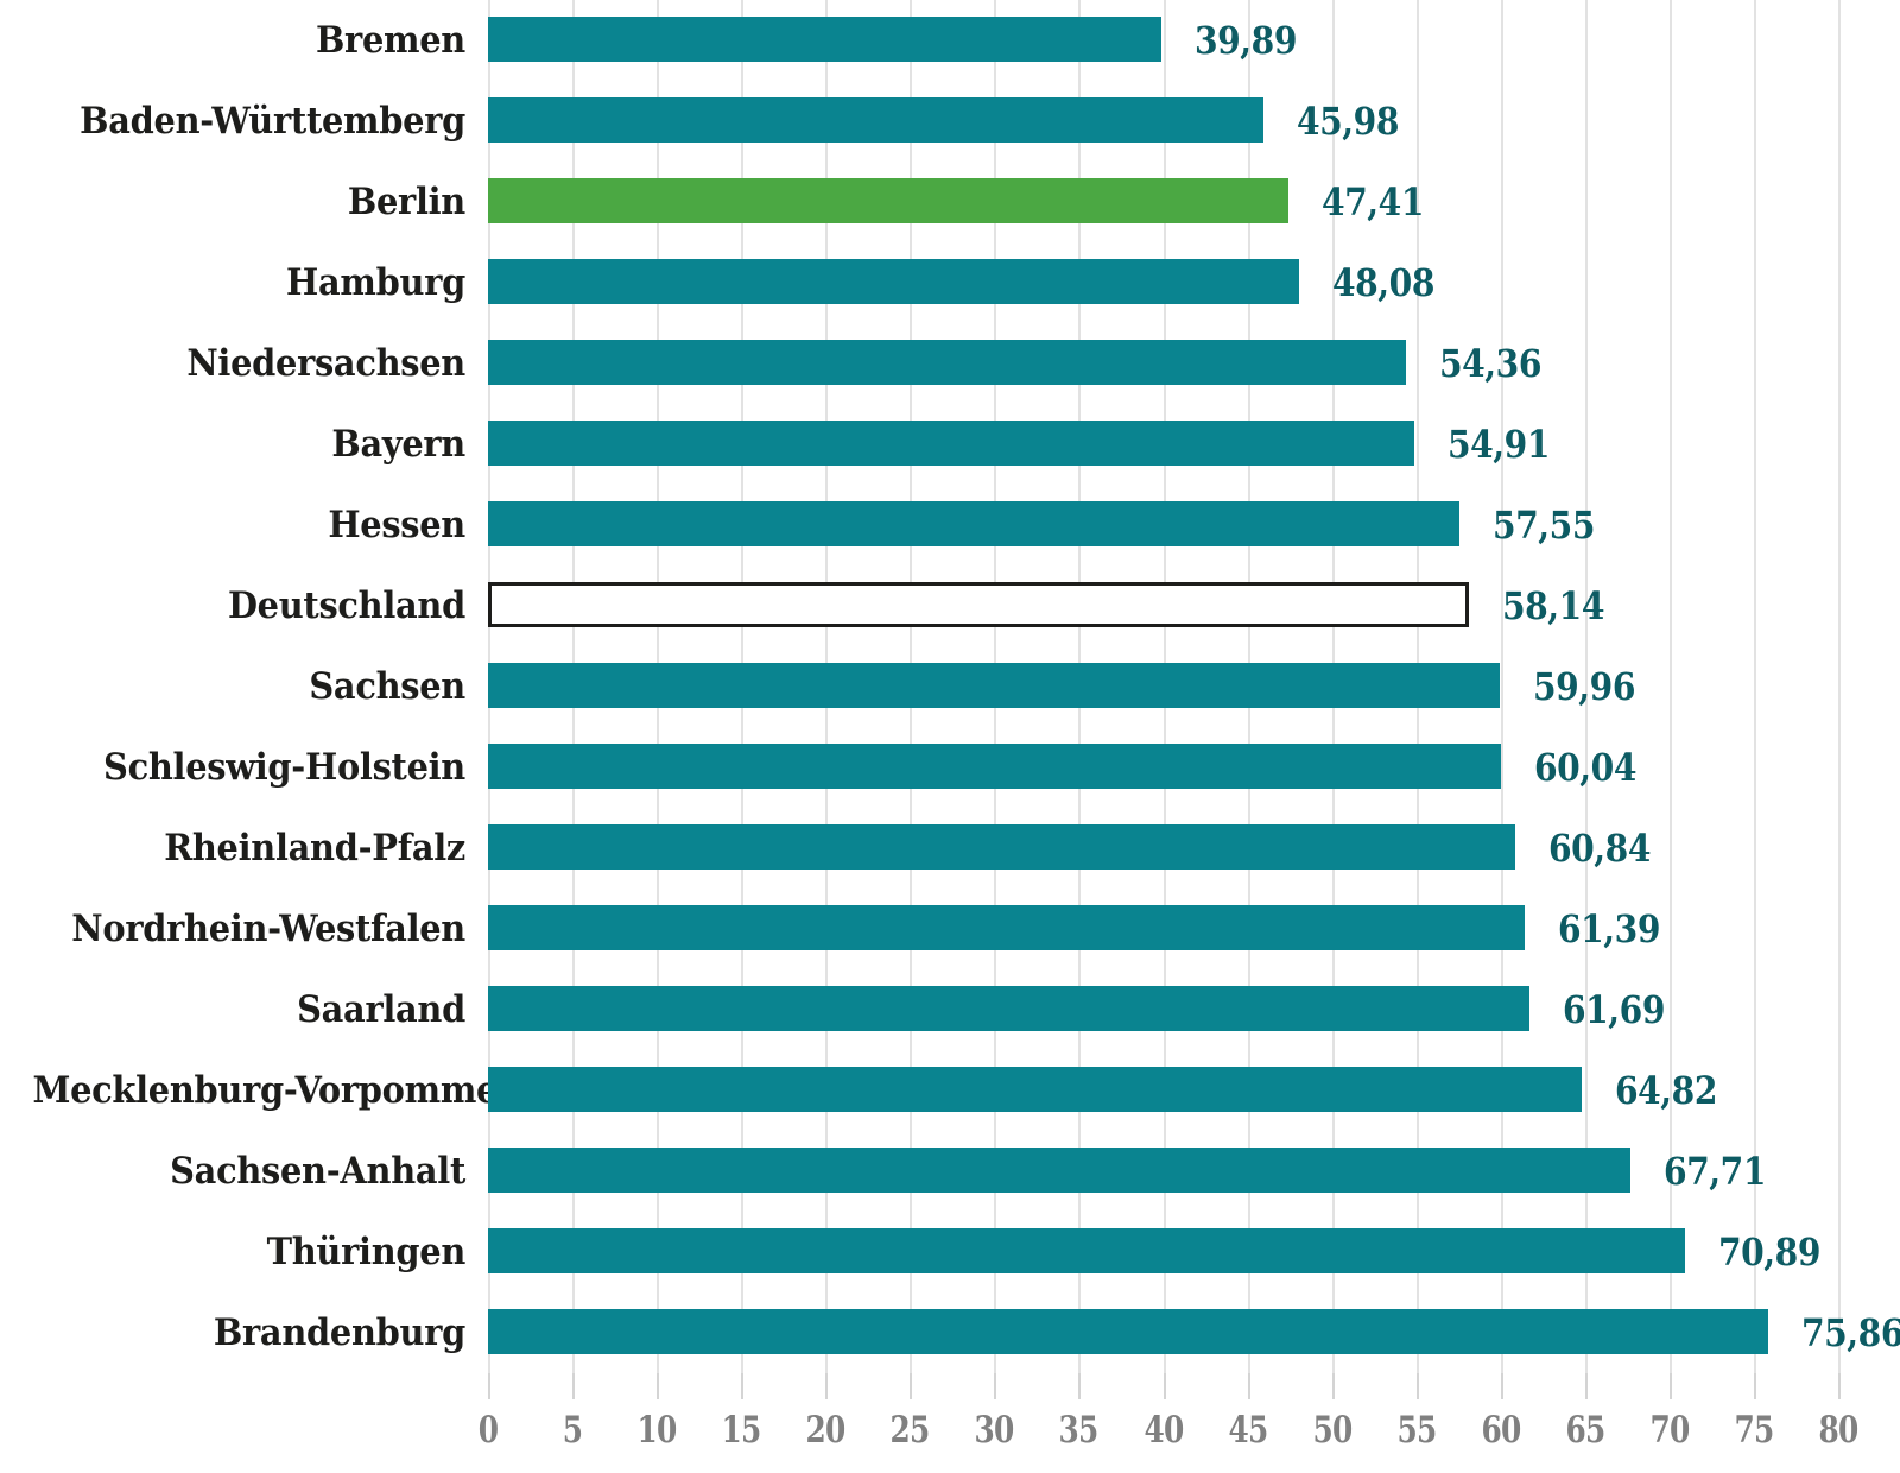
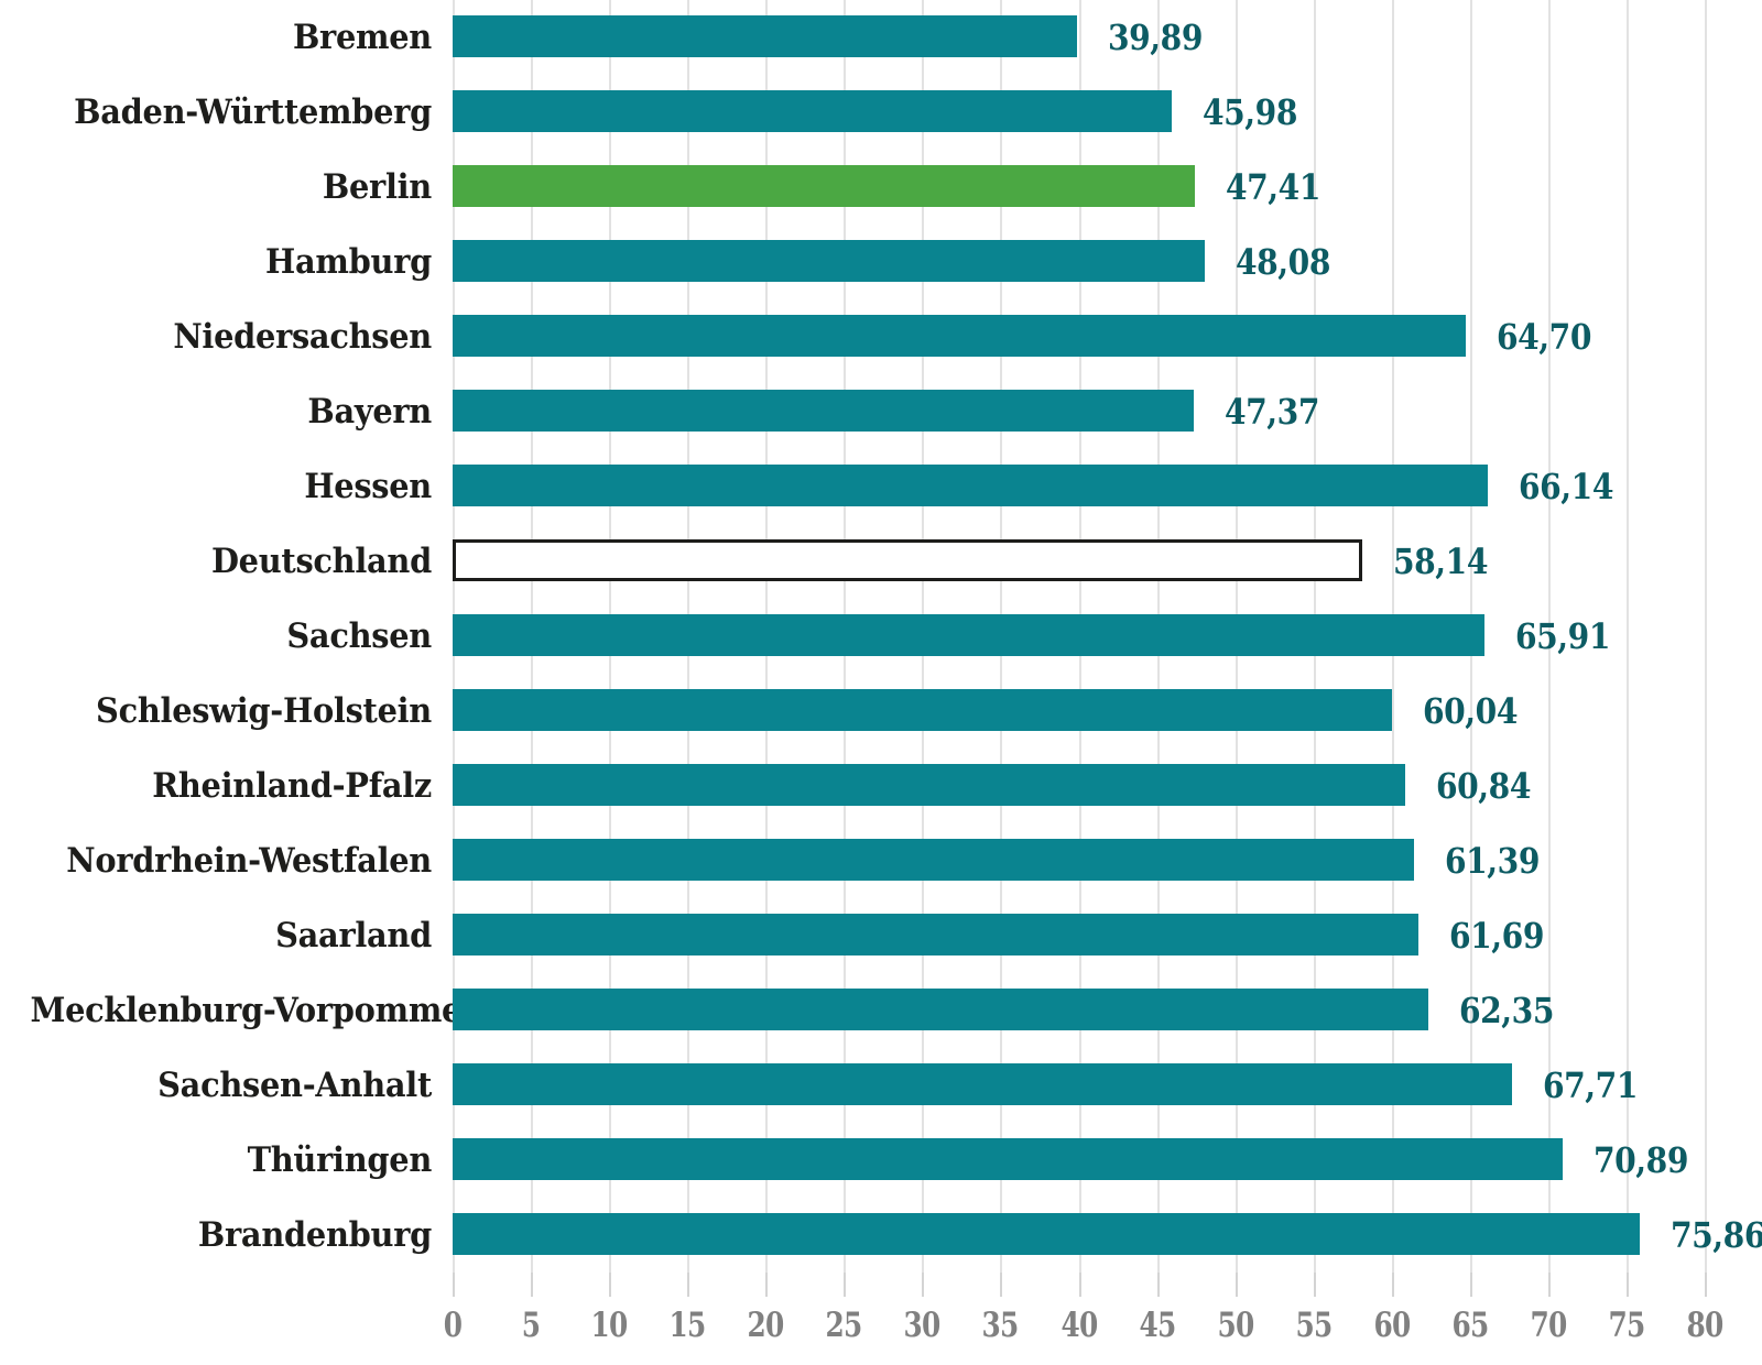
Niedersachsen: 54,36 -> 64,70
Bayern: 54,91 -> 47,37
Hessen: 57,55 -> 66,14
Sachsen: 59,96 -> 65,91
Mecklenburg-Vorpommern: 64,82 -> 62,35
